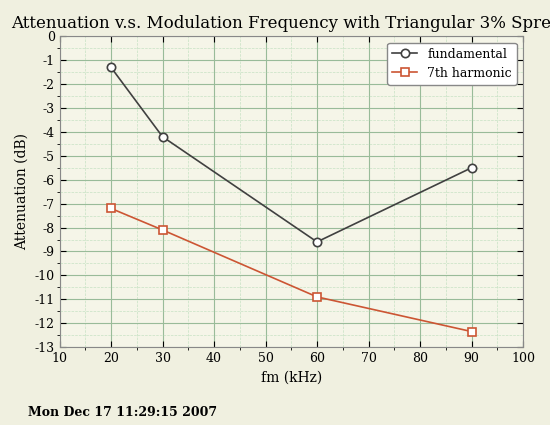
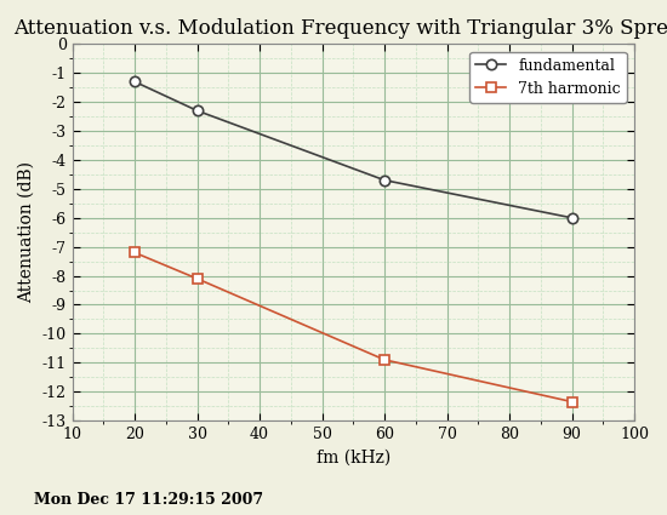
fundamental/30: -4.2 -> -2.3
fundamental/60: -8.6 -> -4.7
fundamental/90: -5.5 -> -6.0
